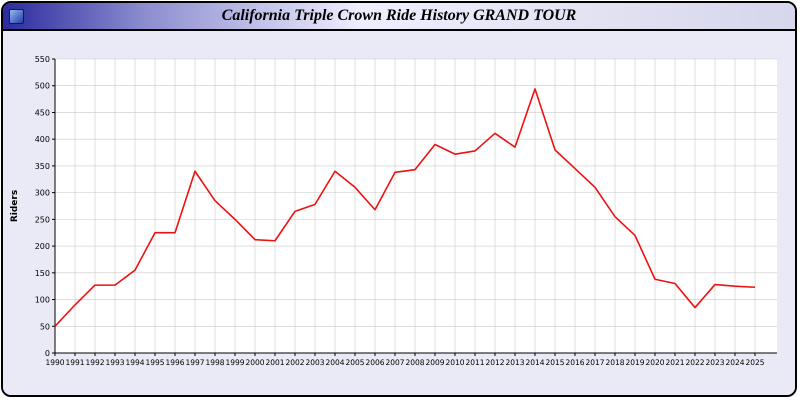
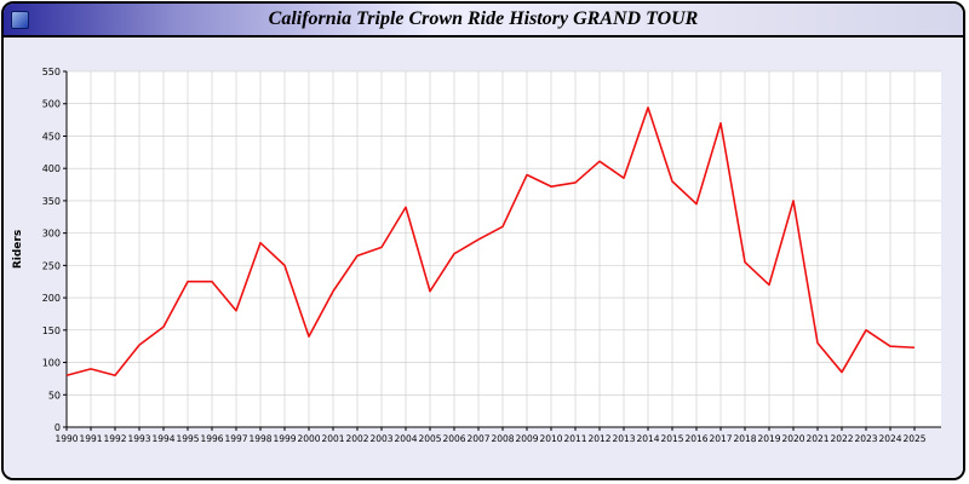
1990: 50 -> 80
1992: 130 -> 80
1997: 340 -> 180
2000: 210 -> 140
2005: 310 -> 210
2007: 340 -> 290
2008: 340 -> 310
2017: 310 -> 470
2020: 140 -> 350
2023: 130 -> 150
